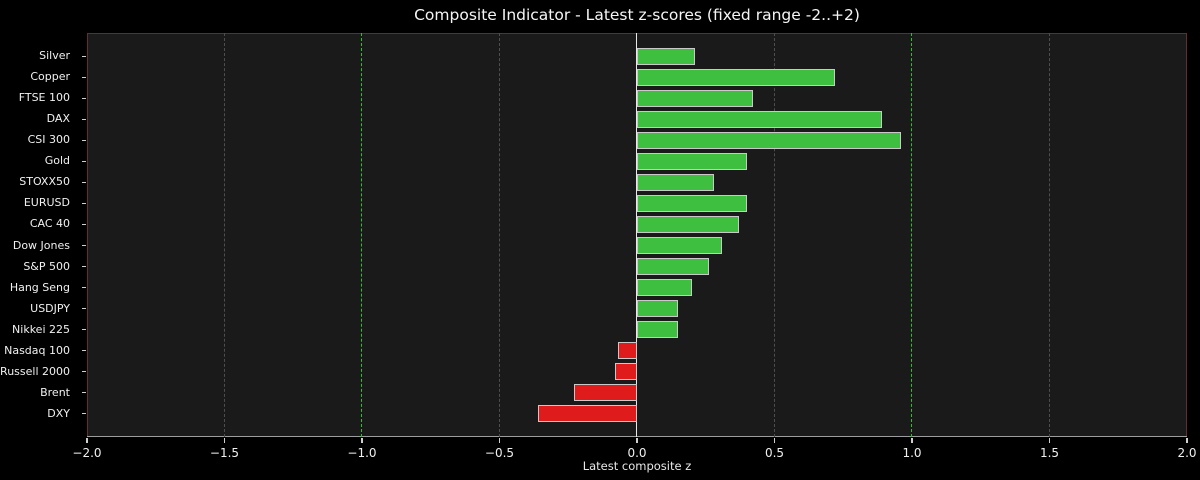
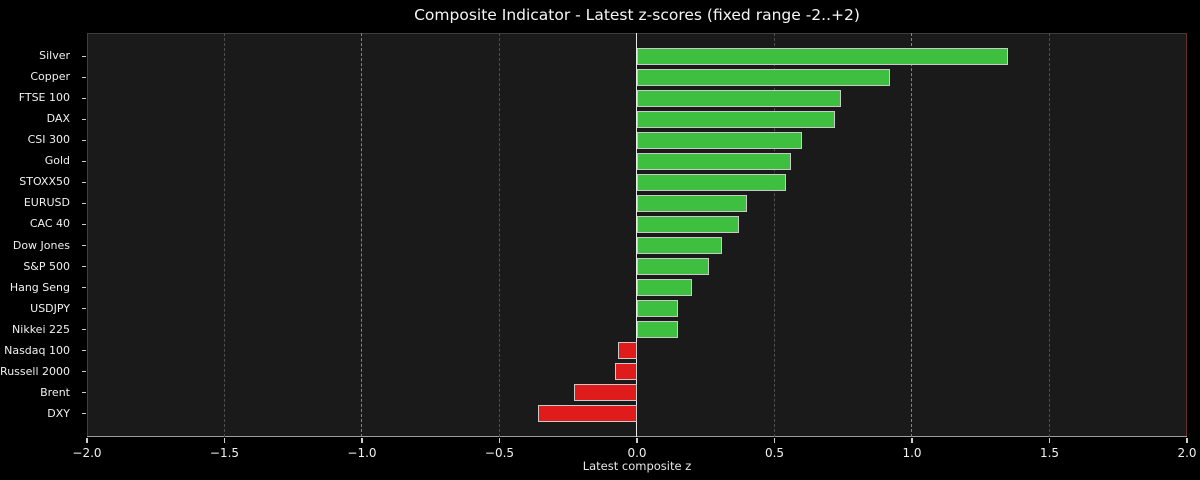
Silver: 0.21 -> 1.35
Copper: 0.72 -> 0.92
FTSE 100: 0.42 -> 0.74
DAX: 0.89 -> 0.72
CSI 300: 0.96 -> 0.60
Gold: 0.40 -> 0.56
STOXX50: 0.28 -> 0.54
